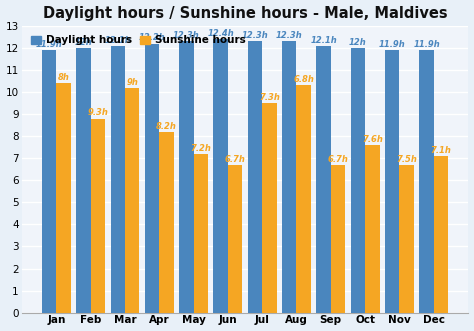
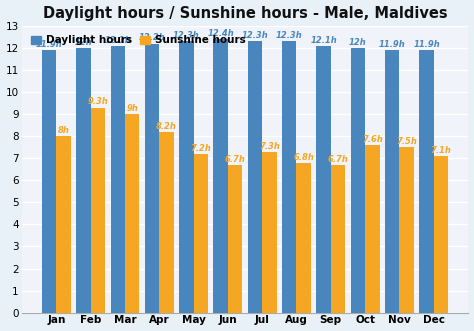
Sunshine hours/Jan: 10.4 -> 8.0
Sunshine hours/Feb: 8.8 -> 9.3
Sunshine hours/Mar: 10.2 -> 9.0
Sunshine hours/Jul: 9.5 -> 7.3
Sunshine hours/Aug: 10.3 -> 6.8
Sunshine hours/Nov: 6.7 -> 7.5
